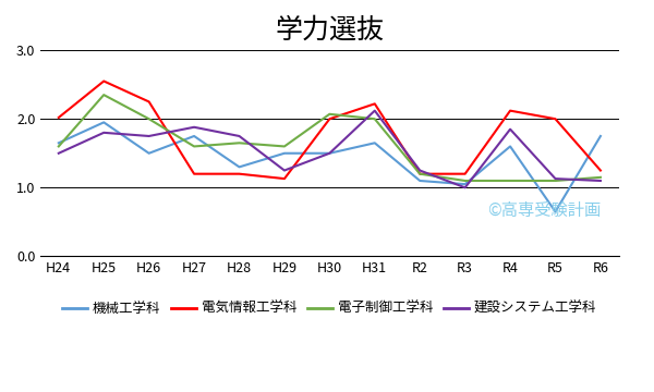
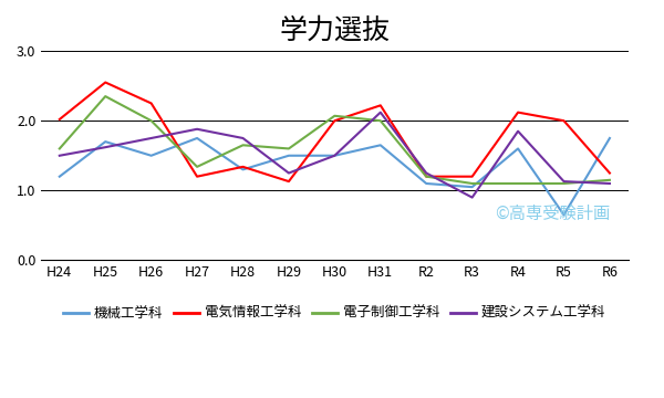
機械工学科/H24: 1.65 -> 1.20
機械工学科/H25: 1.95 -> 1.70
建設システム工学科/H25: 1.80 -> 1.62
電子制御工学科/H27: 1.60 -> 1.34
電気情報工学科/H28: 1.20 -> 1.34
建設システム工学科/R3: 1.00 -> 0.90
